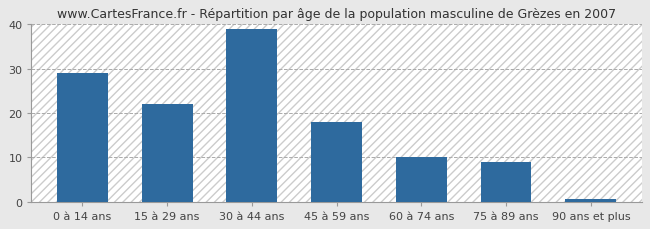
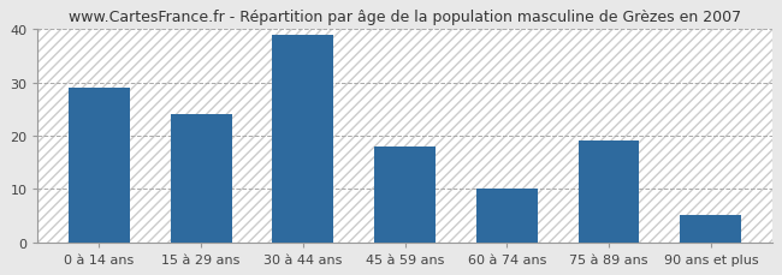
15 à 29 ans: 22.0 -> 24.0
75 à 89 ans: 9.0 -> 19.0
90 ans et plus: 0.5 -> 5.0
